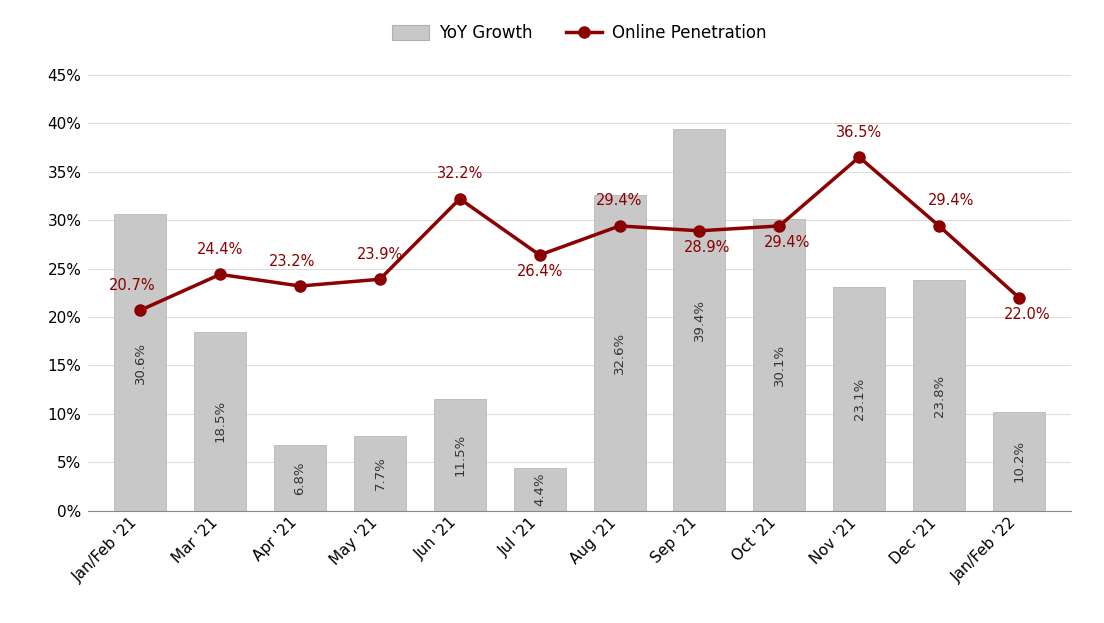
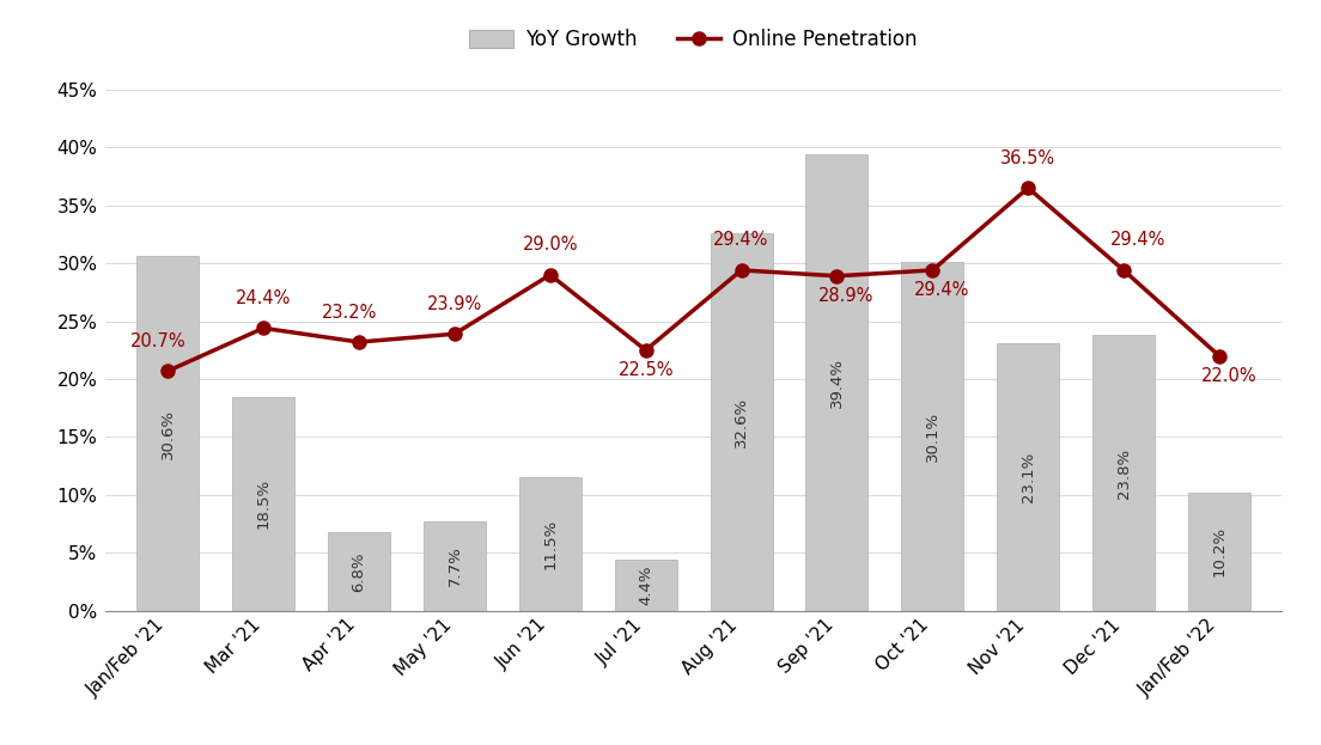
Online Penetration/Jun '21: 32.2% -> 29.0%
Online Penetration/Jul '21: 26.4% -> 22.5%
